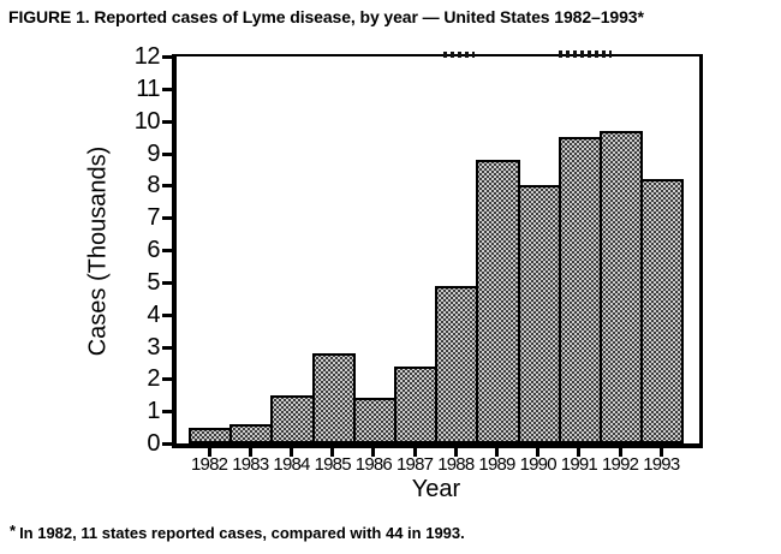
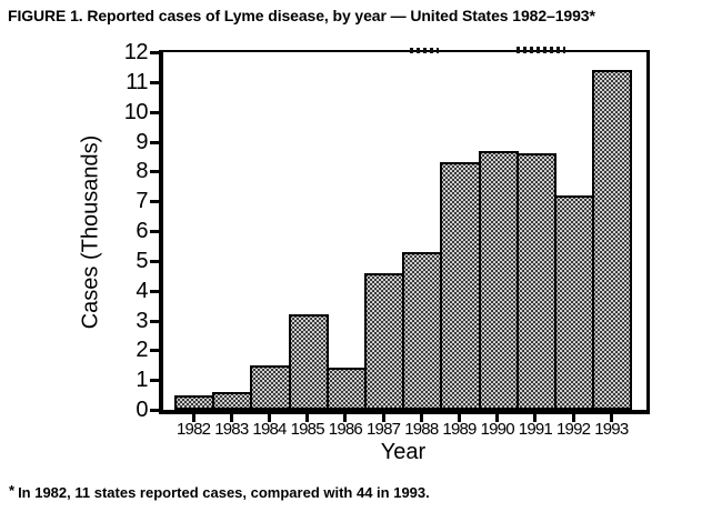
1985: 2.8 -> 3.2
1987: 2.4 -> 4.6
1988: 4.9 -> 5.3
1989: 8.8 -> 8.3
1990: 8.0 -> 8.7
1991: 9.5 -> 8.6
1992: 9.7 -> 7.2
1993: 8.2 -> 11.4
